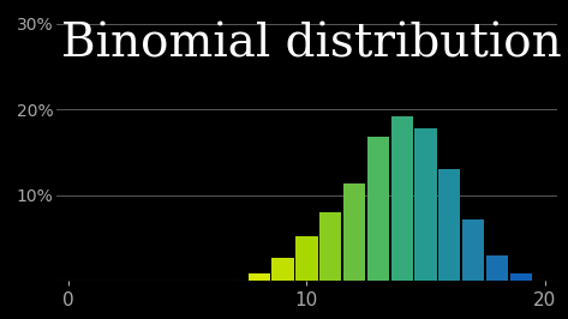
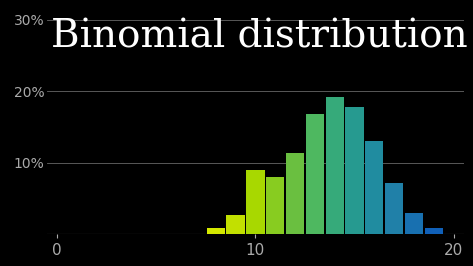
10: 5.2% -> 9.0%
